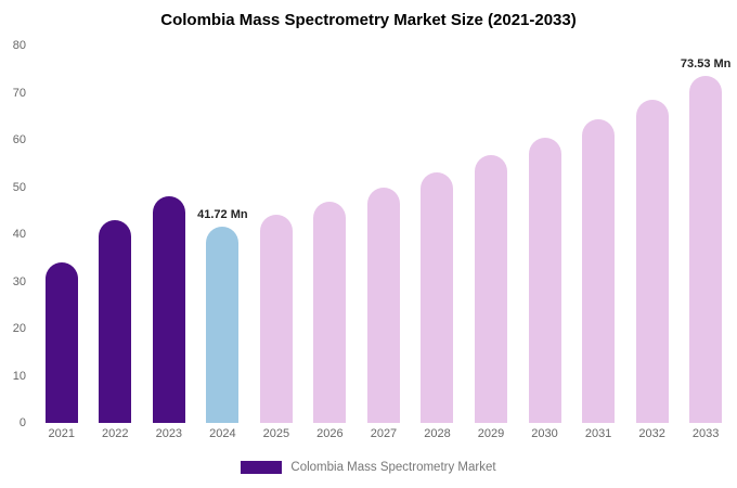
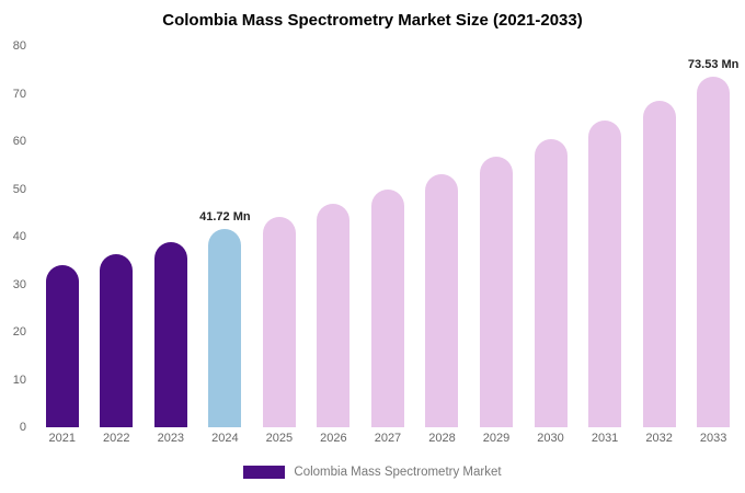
2022: 43 -> 36
2023: 48 -> 39
